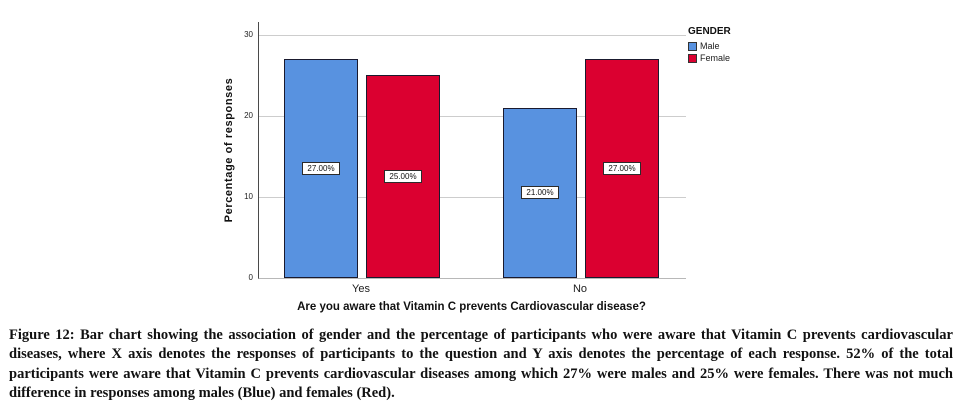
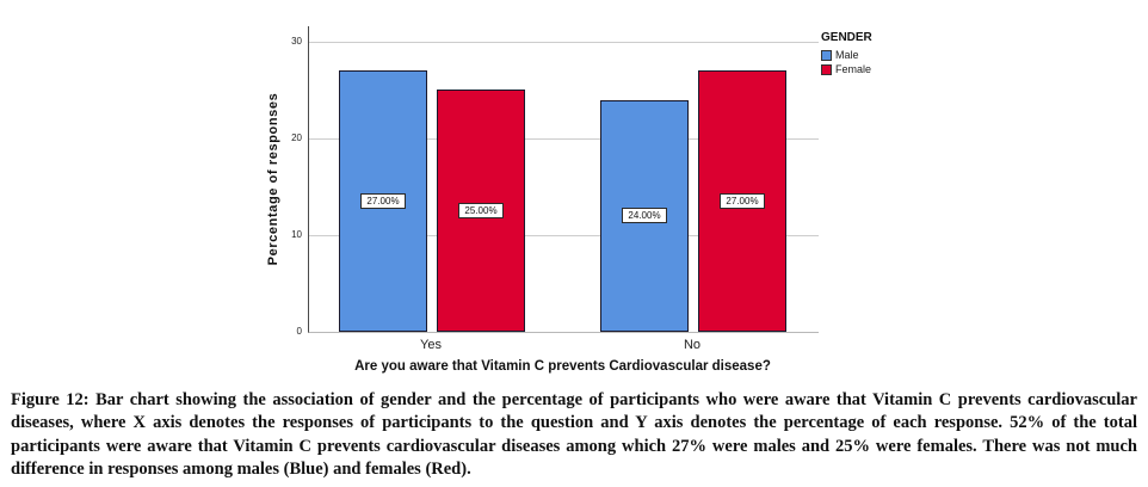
Male/No: 21.00% -> 24.00%
